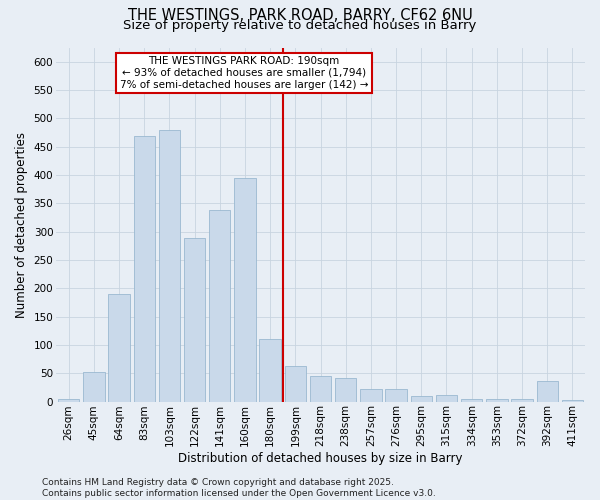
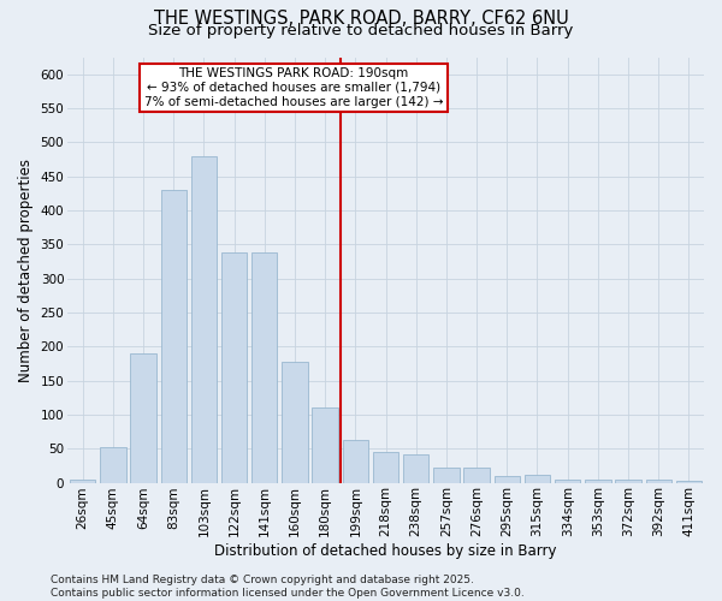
83sqm: 468 -> 430
122sqm: 288 -> 338
160sqm: 394 -> 178
392sqm: 36 -> 4
